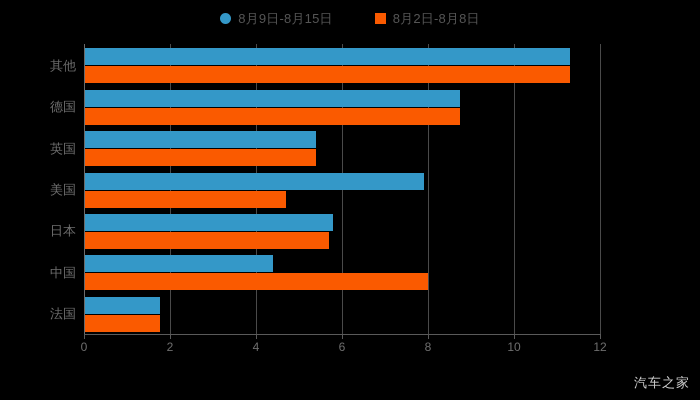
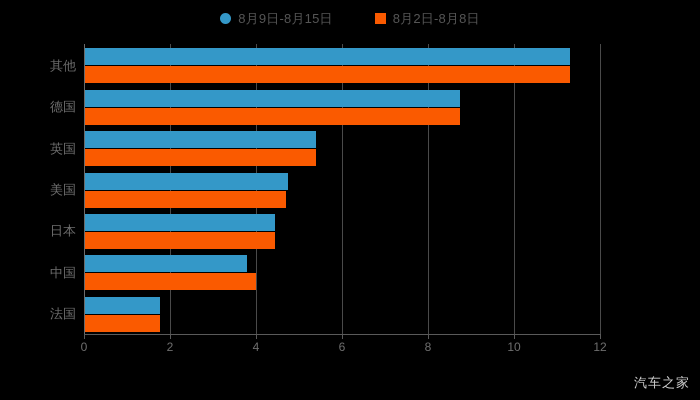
8月9日-8月15日/美国: 7.9 -> 4.8
8月9日-8月15日/日本: 5.8 -> 4.5
8月2日-8月8日/日本: 5.7 -> 4.5
8月9日-8月15日/中国: 4.4 -> 3.8
8月2日-8月8日/中国: 8.0 -> 4.0
